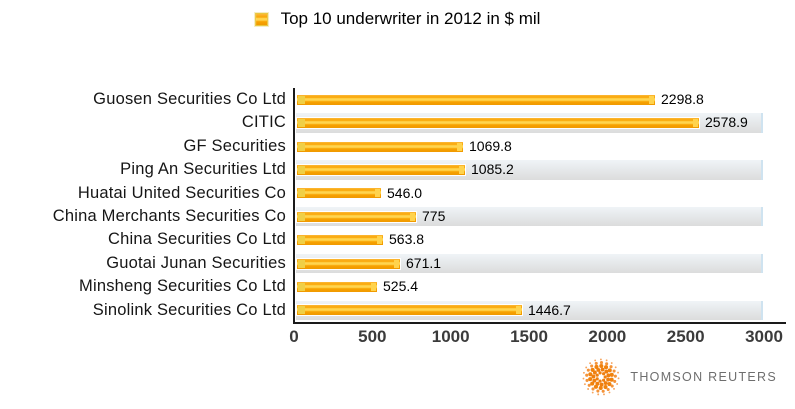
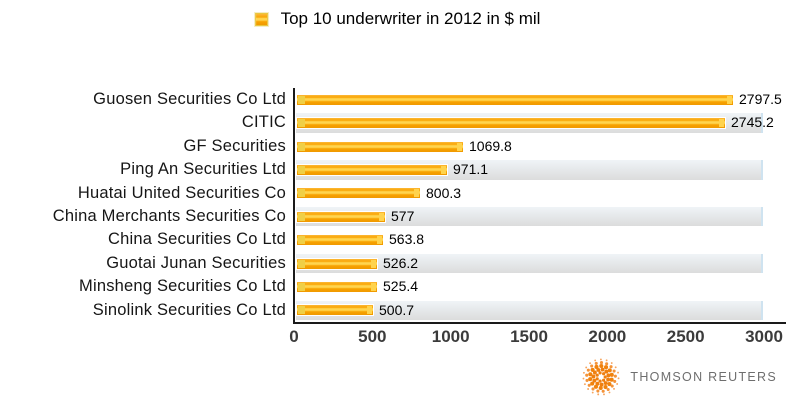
Guosen Securities Co Ltd: 2298.8 -> 2797.5
CITIC: 2578.9 -> 2745.2
Ping An Securities Ltd: 1085.2 -> 971.1
Huatai United Securities Co: 546.0 -> 800.3
China Merchants Securities Co: 775 -> 577
Guotai Junan Securities: 671.1 -> 526.2
Sinolink Securities Co Ltd: 1446.7 -> 500.7
